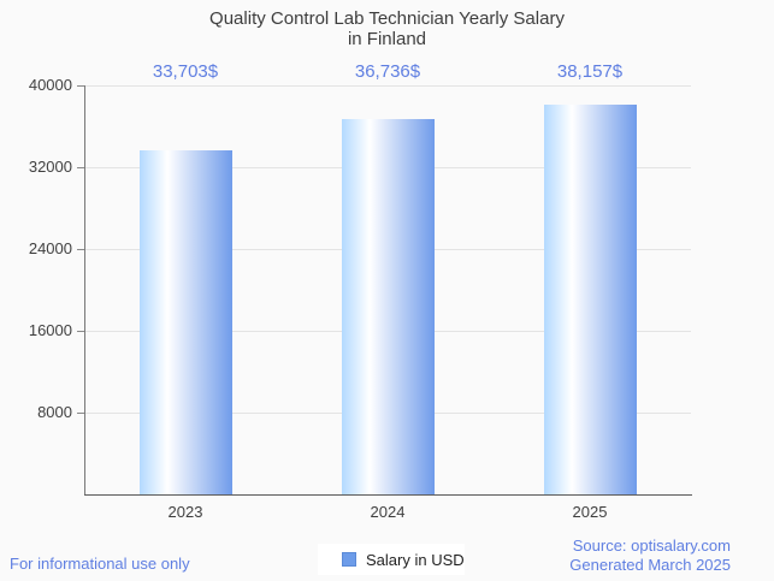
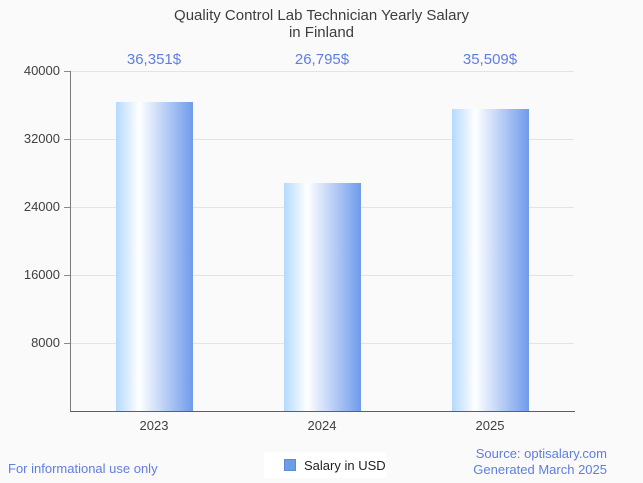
2023: 33,703 -> 36,351
2024: 36,736 -> 26,795
2025: 38,157 -> 35,509
